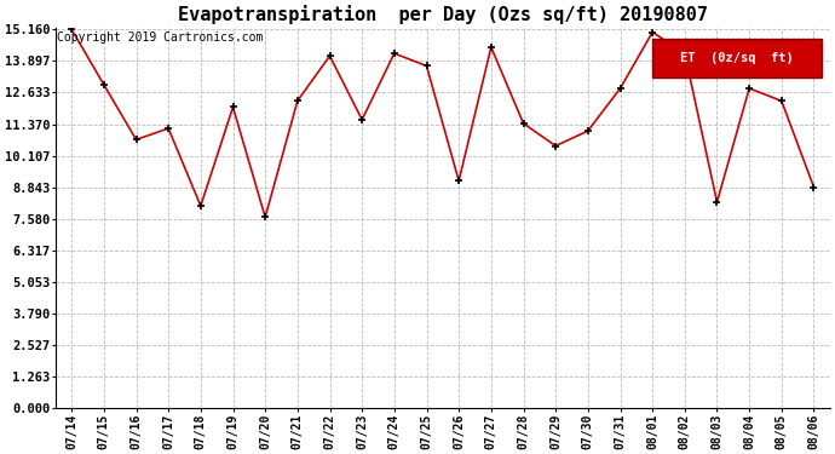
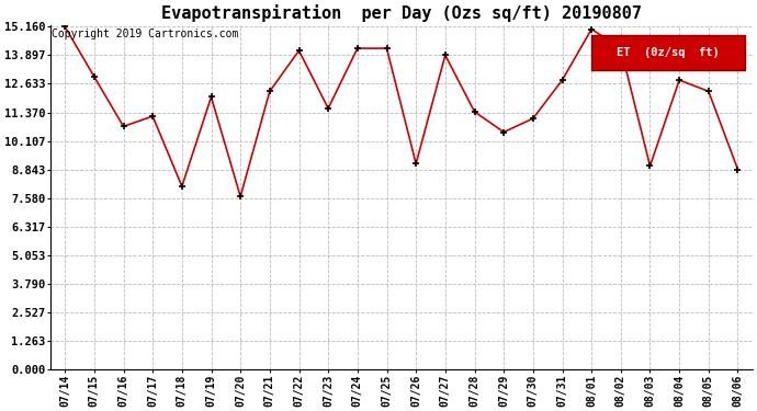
07/25: 13.70 -> 14.20
07/27: 14.45 -> 13.90
08/03: 8.25 -> 9.00
